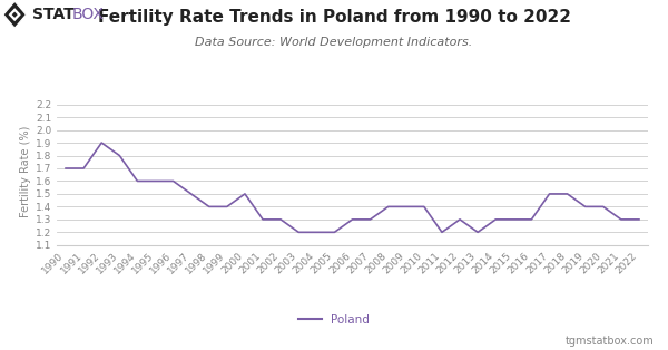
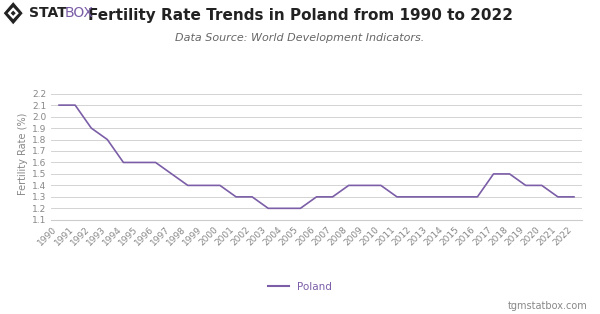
1990: 1.7 -> 2.1
1991: 1.7 -> 2.1
2000: 1.5 -> 1.4
2011: 1.2 -> 1.3
2013: 1.2 -> 1.3
